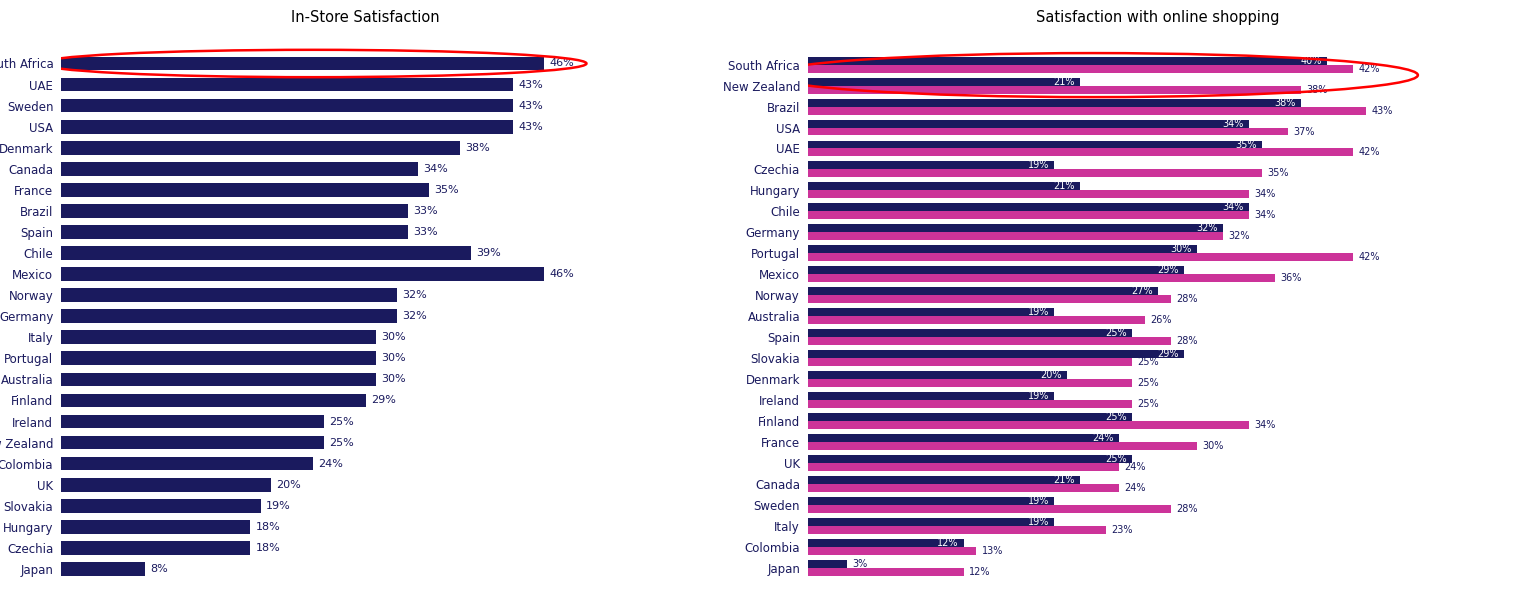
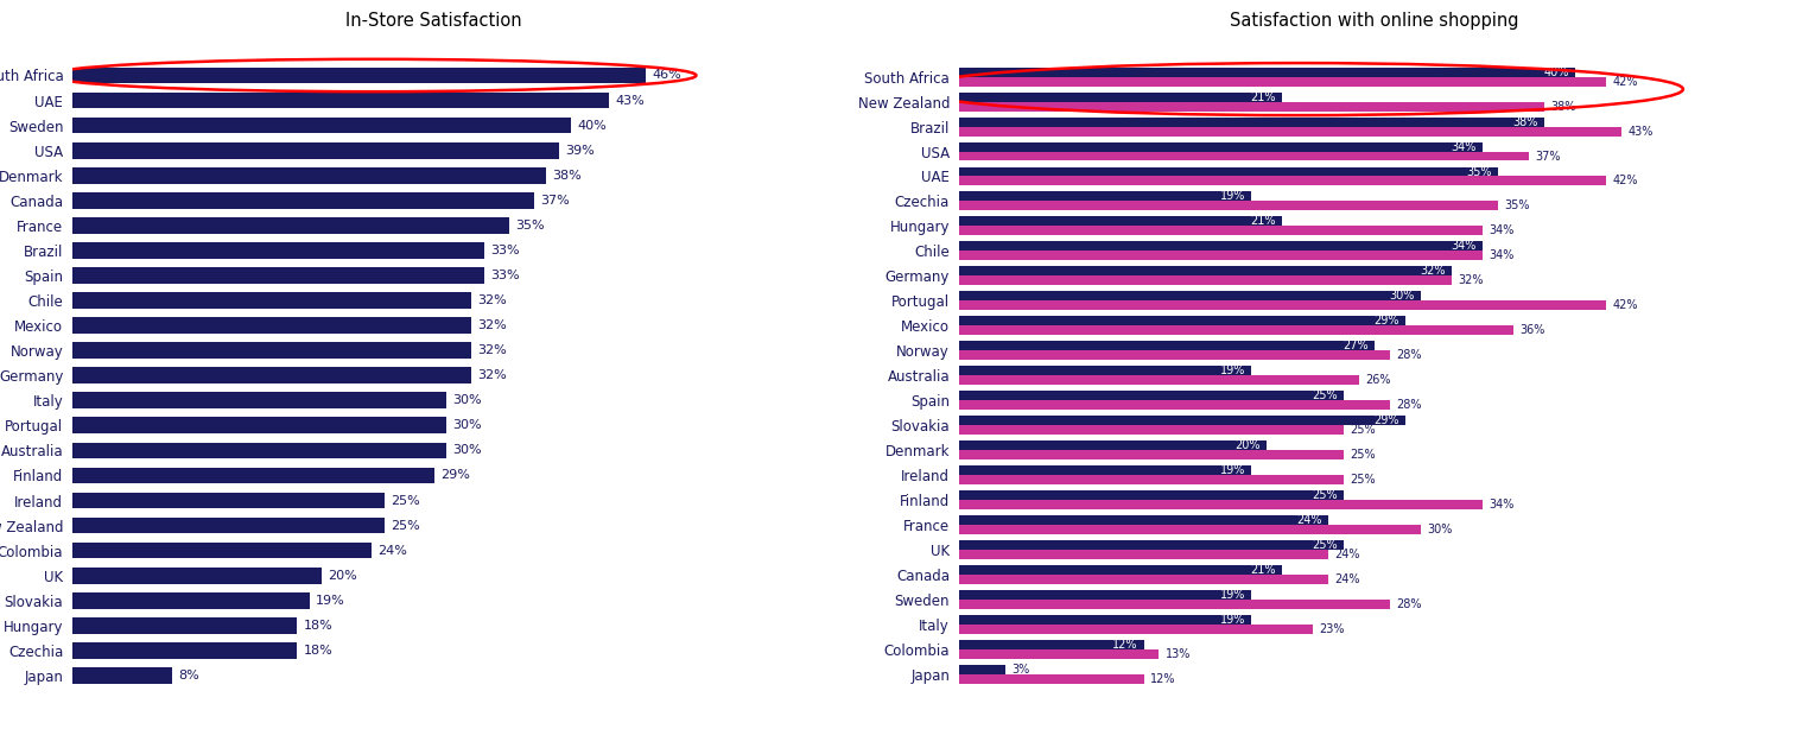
In-Store Satisfaction/Sweden: 43% -> 40%
In-Store Satisfaction/USA: 43% -> 39%
In-Store Satisfaction/Canada: 34% -> 37%
In-Store Satisfaction/Chile: 39% -> 32%
In-Store Satisfaction/Mexico: 46% -> 32%
